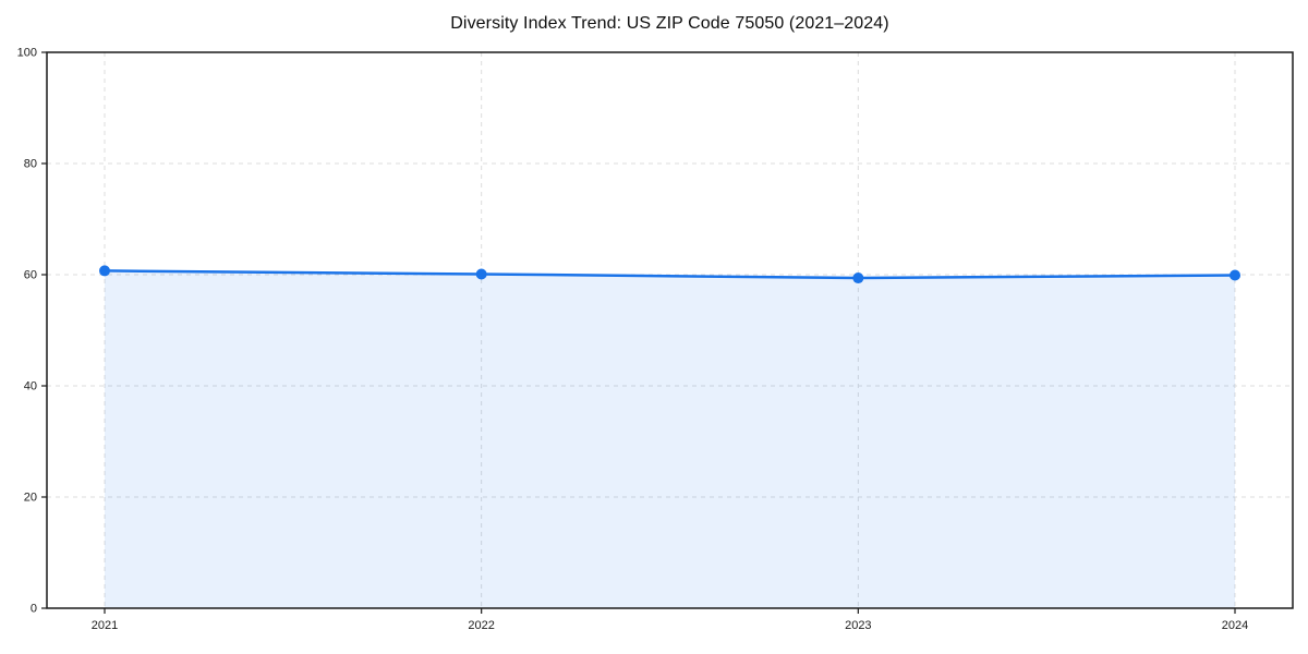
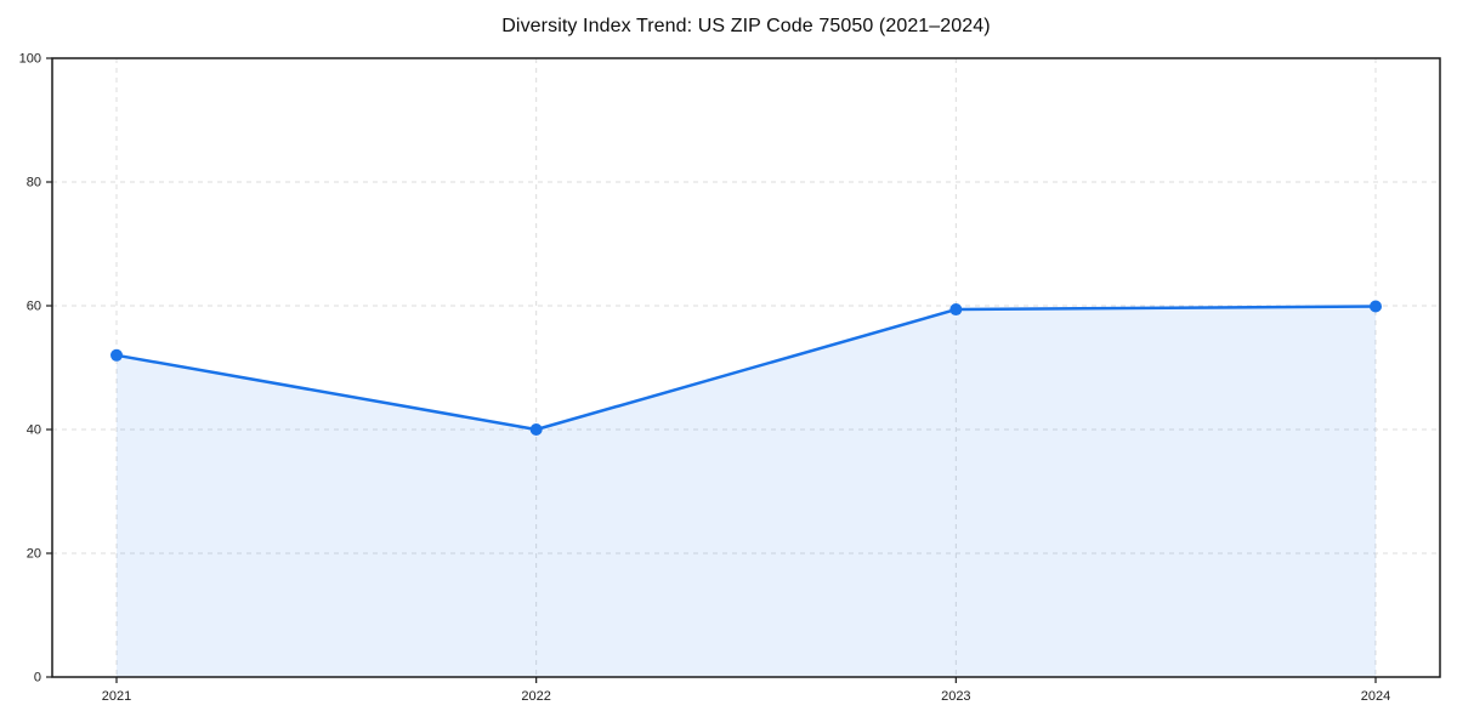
2021: 61 -> 52
2022: 60 -> 40
